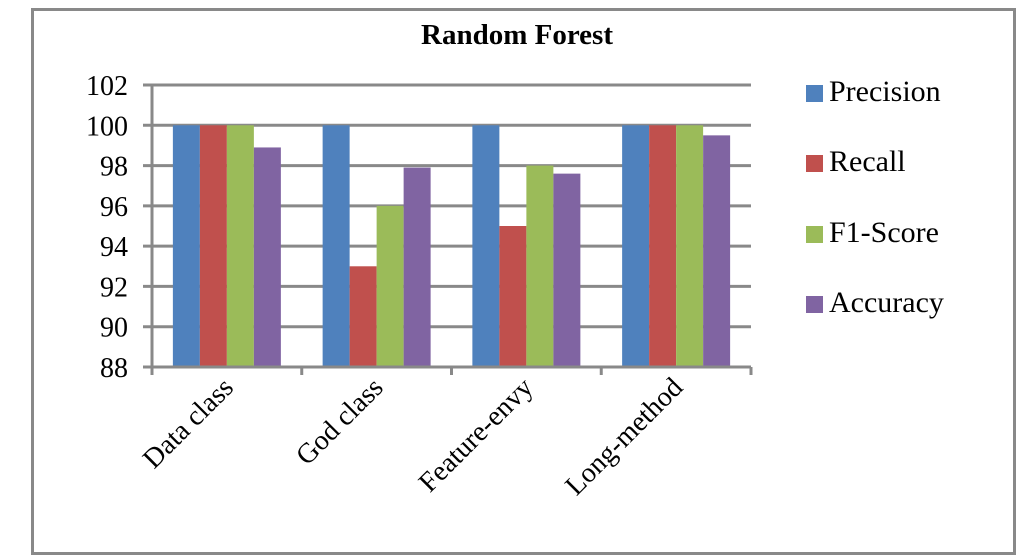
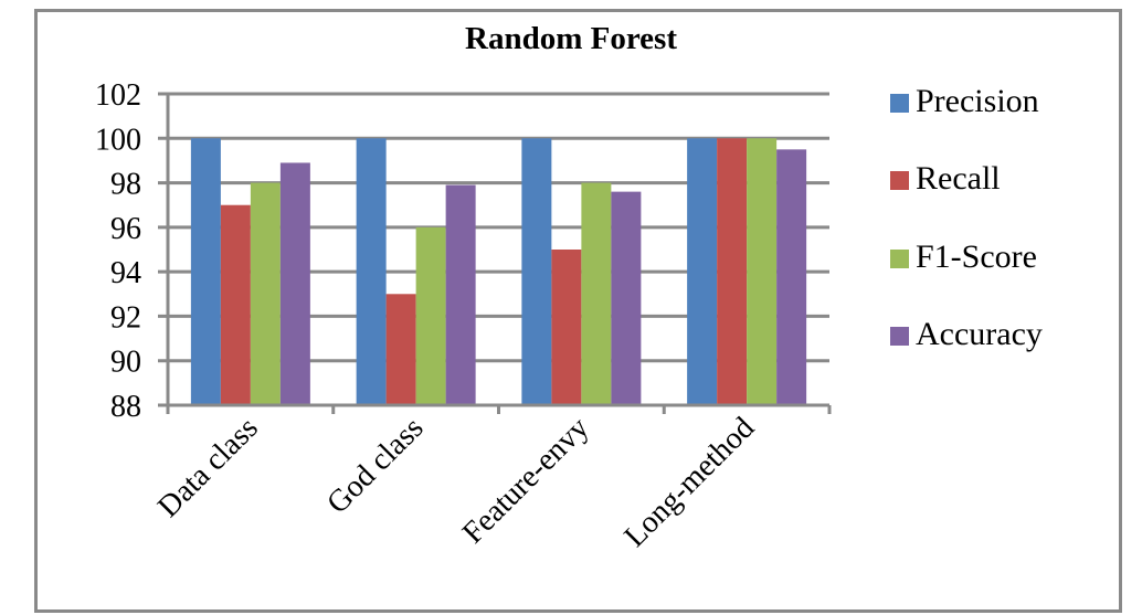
Recall/Data class: 100 -> 97
F1-Score/Data class: 100 -> 98
